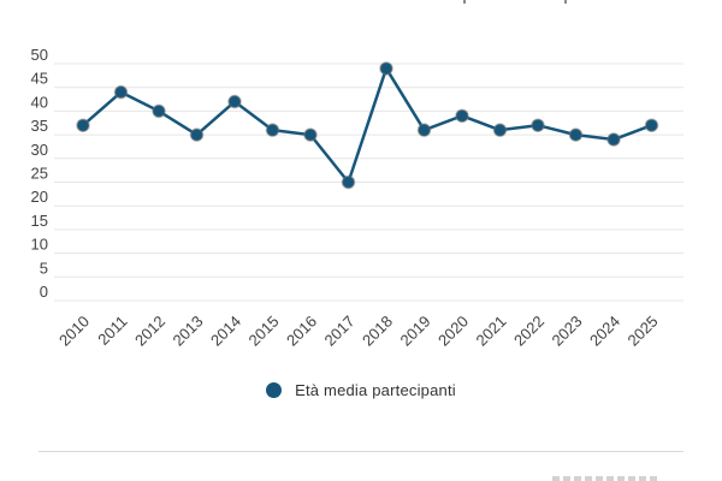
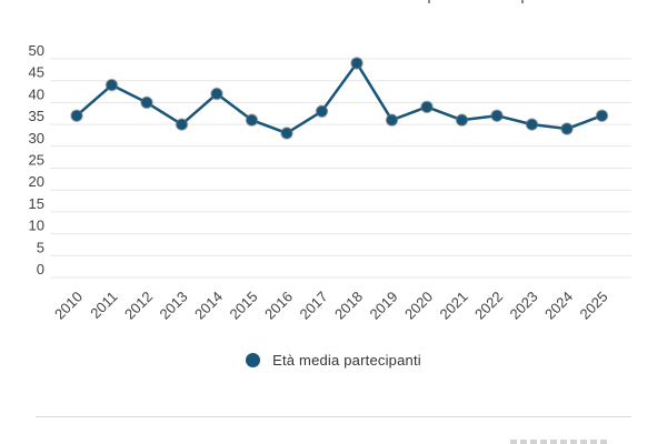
2016: 35 -> 33
2017: 25 -> 38
